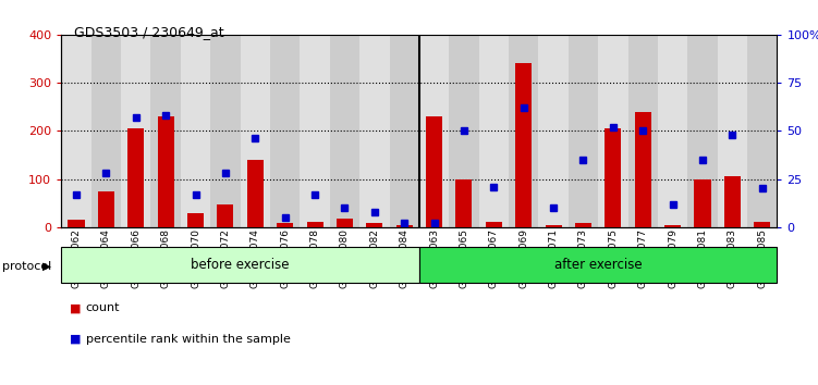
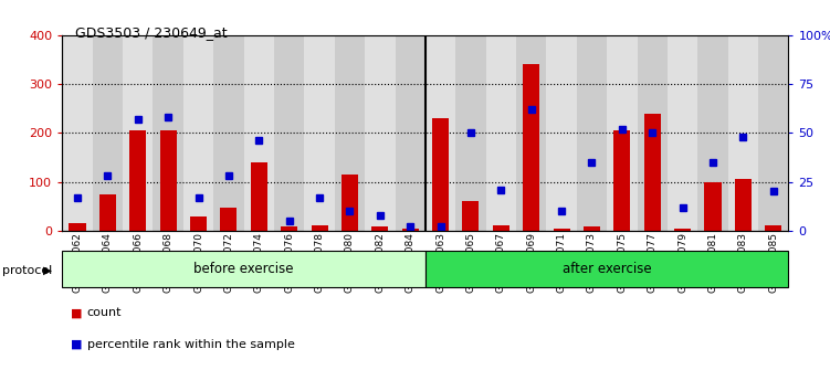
GSM306068: 230 -> 205
GSM306080: 18 -> 115
GSM306065: 100 -> 60
